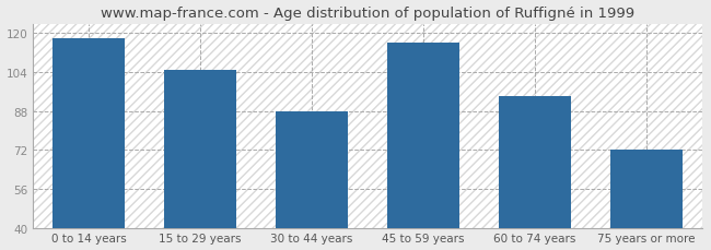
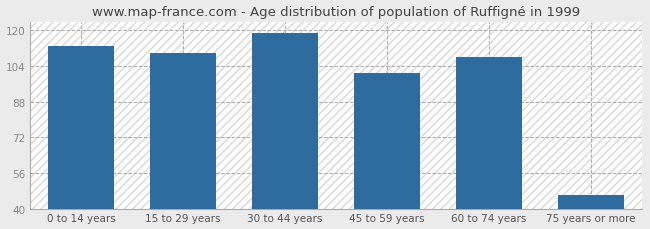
0 to 14 years: 118 -> 113
15 to 29 years: 105 -> 110
30 to 44 years: 88 -> 119
45 to 59 years: 116 -> 101
60 to 74 years: 94 -> 108
75 years or more: 72 -> 46
